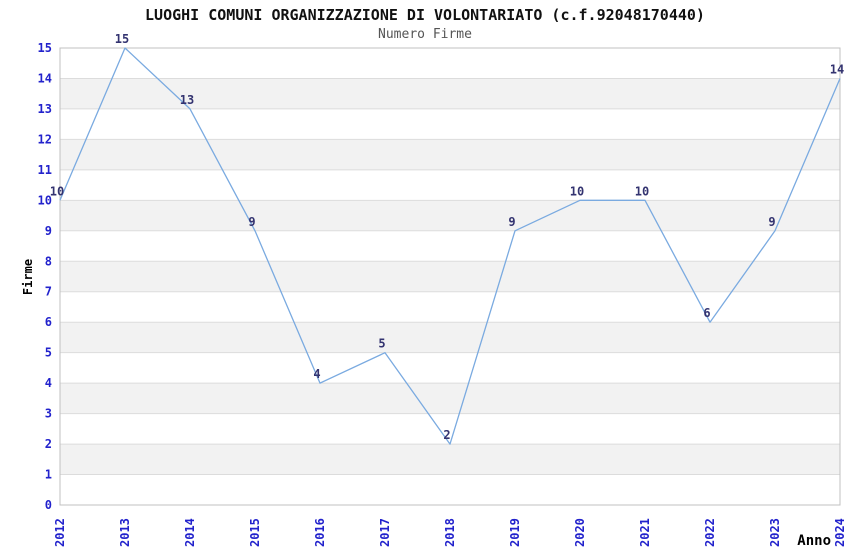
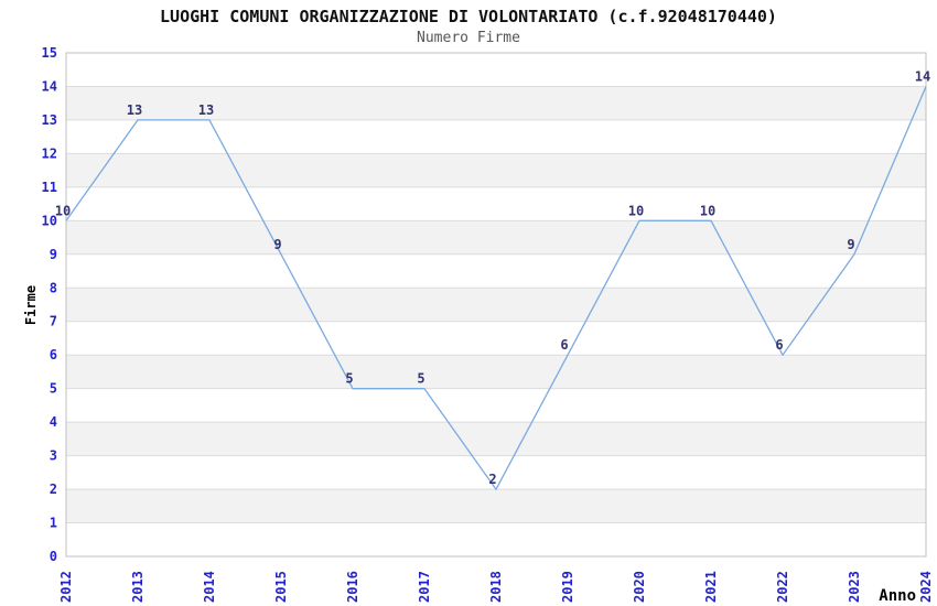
2013: 15 -> 13
2016: 4 -> 5
2019: 9 -> 6
